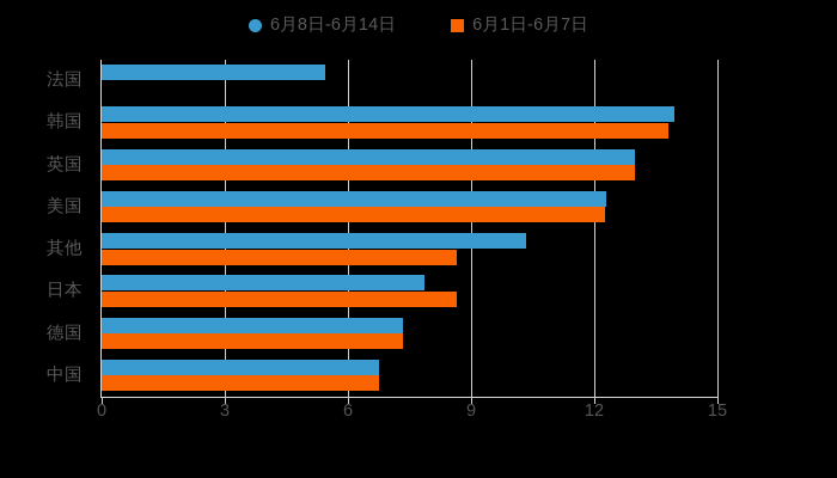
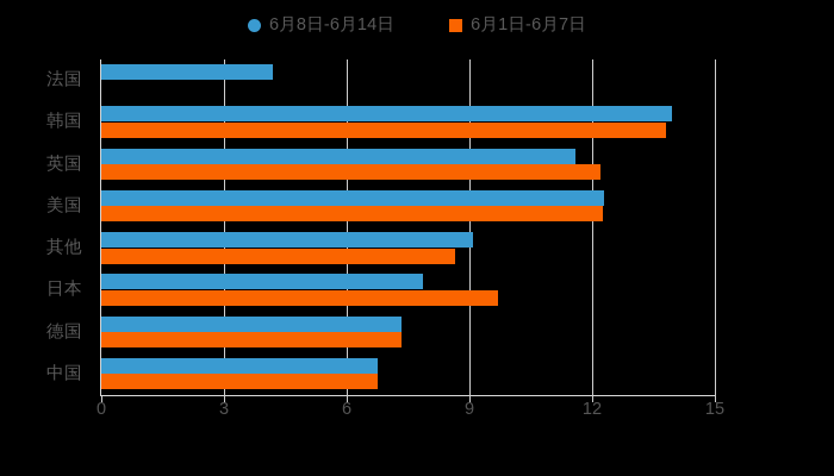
6月8日-6月14日/法国: 5.5 -> 4.2
6月8日-6月14日/英国: 13.0 -> 11.6
6月1日-6月7日/英国: 13.0 -> 12.2
6月8日-6月14日/其他: 10.3 -> 9.1
6月1日-6月7日/日本: 8.7 -> 9.7
